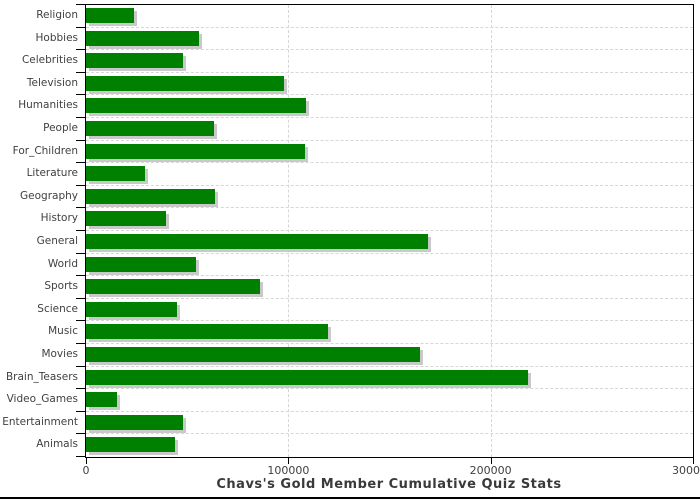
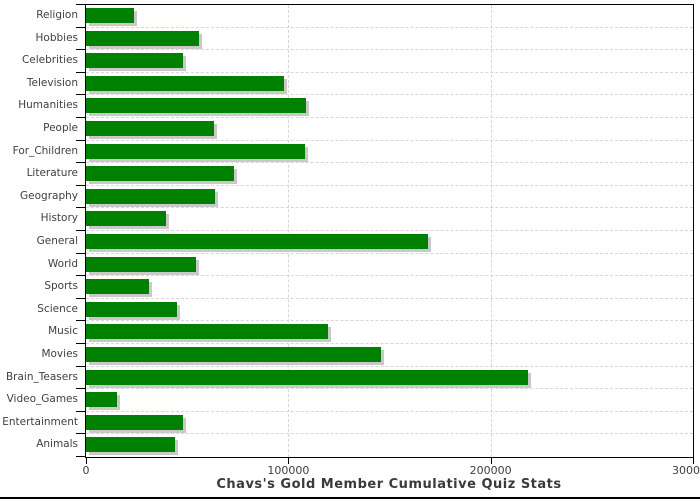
Literature: 29000 -> 73000
Sports: 86000 -> 31000
Movies: 165000 -> 146000
